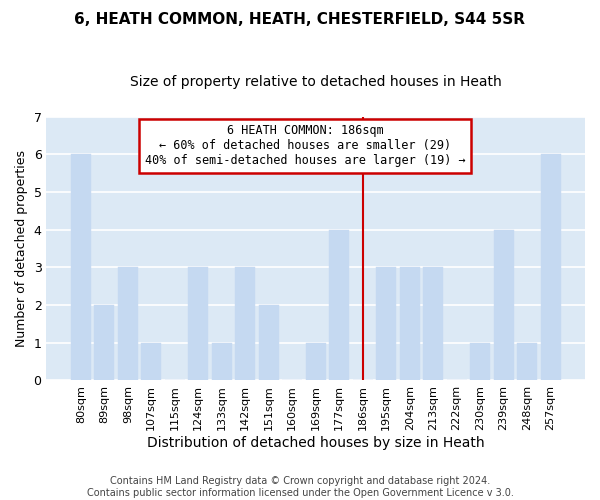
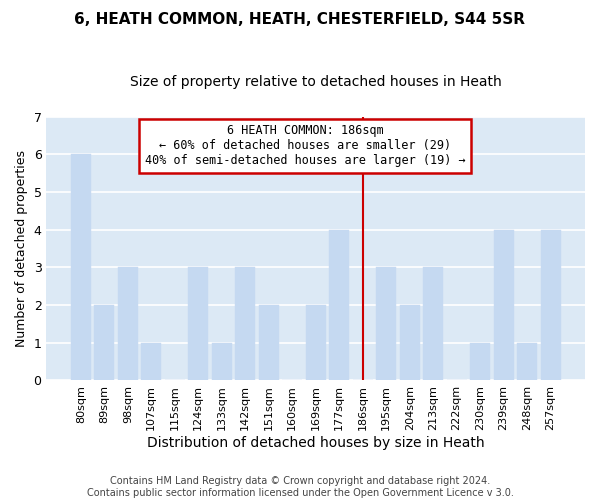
169sqm: 1 -> 2
204sqm: 3 -> 2
257sqm: 6 -> 4
